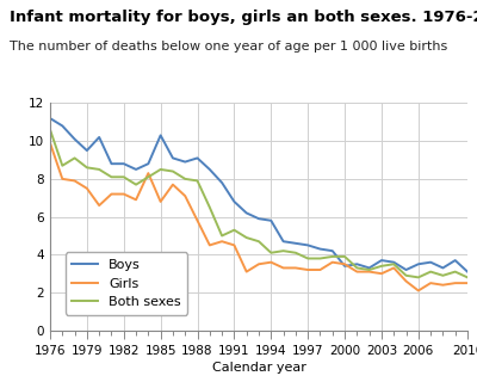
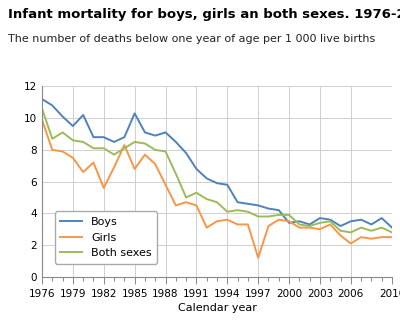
Girls/1982: 7.2 -> 5.6
Girls/1997: 3.2 -> 1.2
